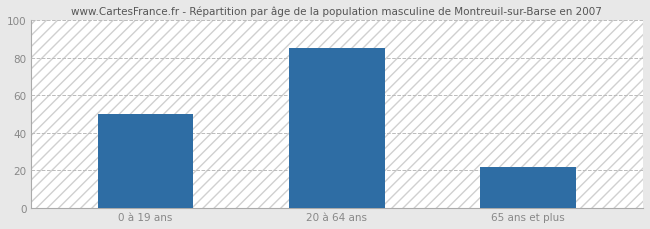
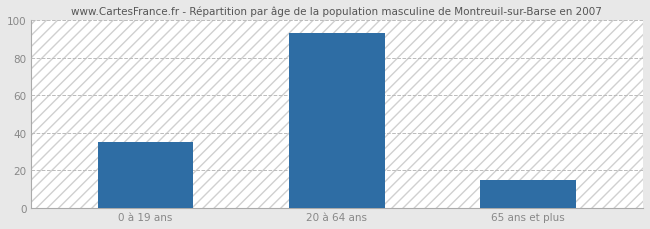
0 à 19 ans: 50 -> 35
20 à 64 ans: 85 -> 93
65 ans et plus: 22 -> 15
